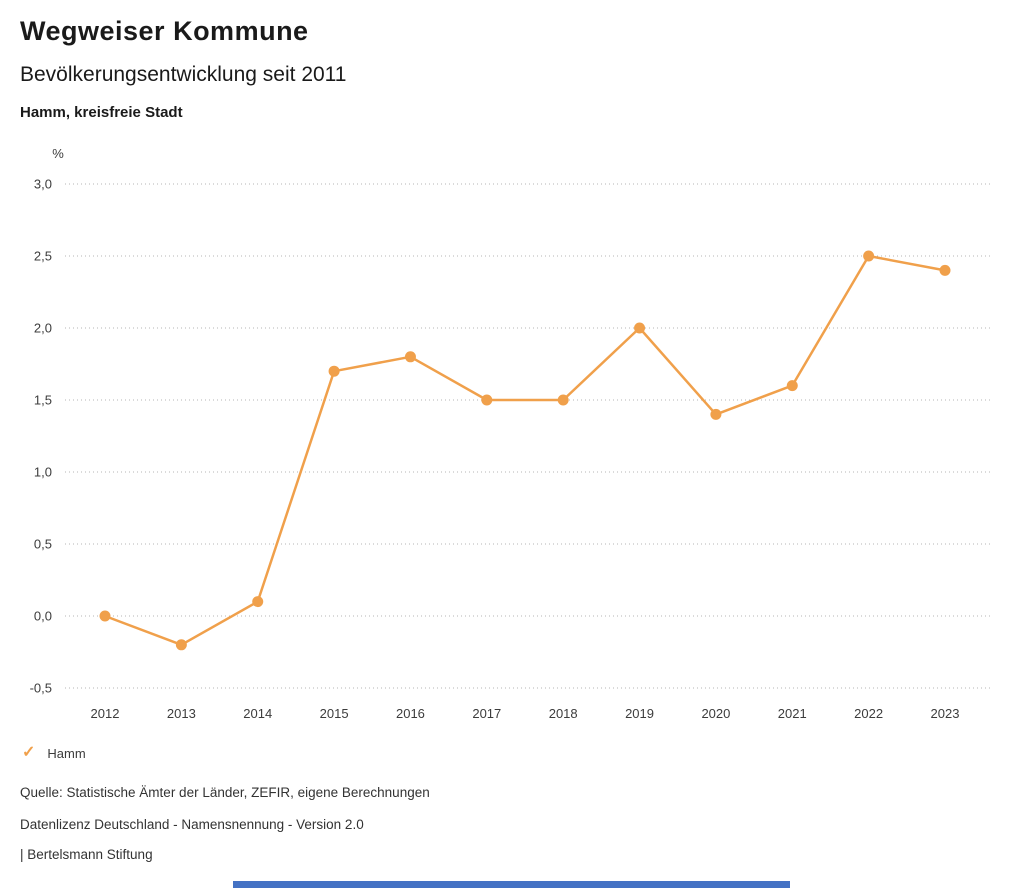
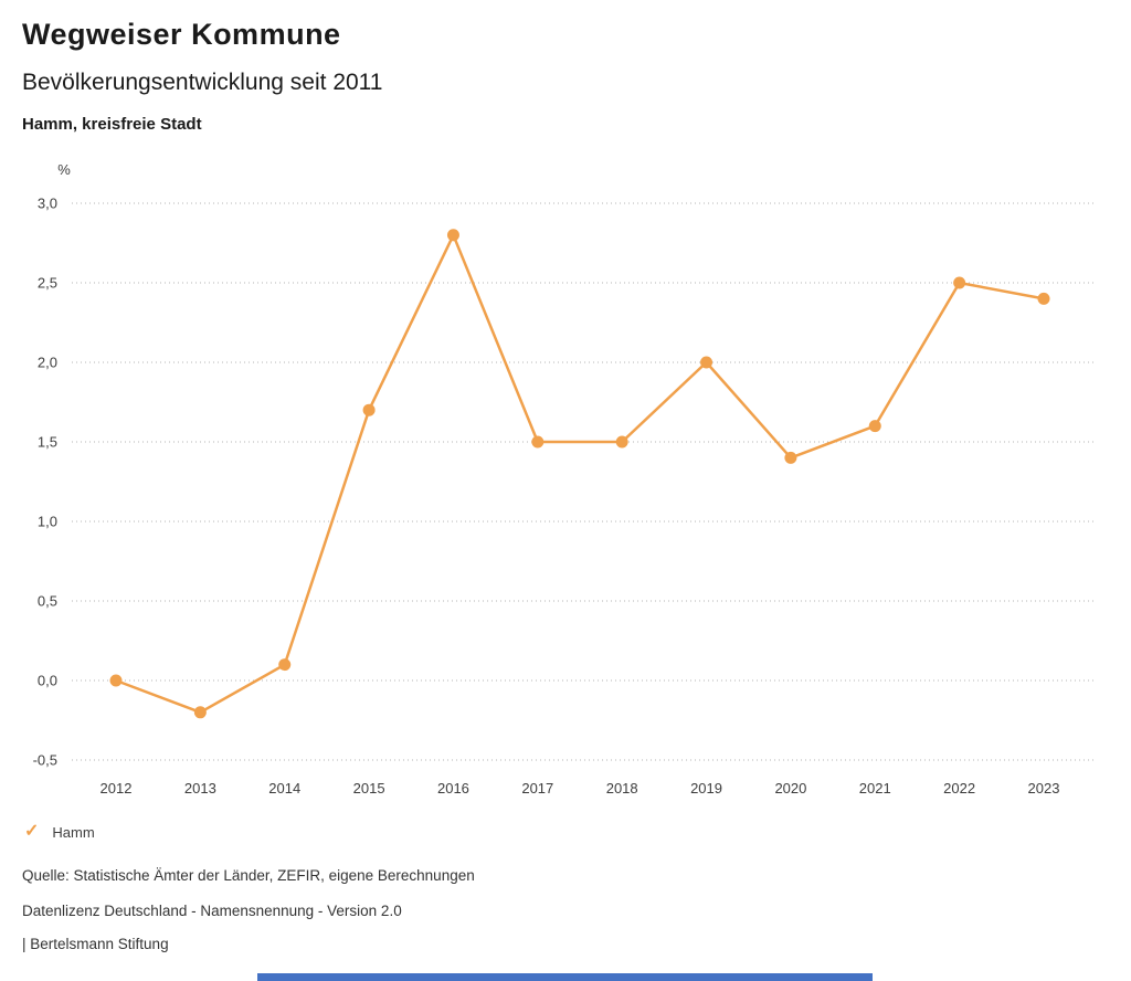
2016: 1,8 -> 2,8
